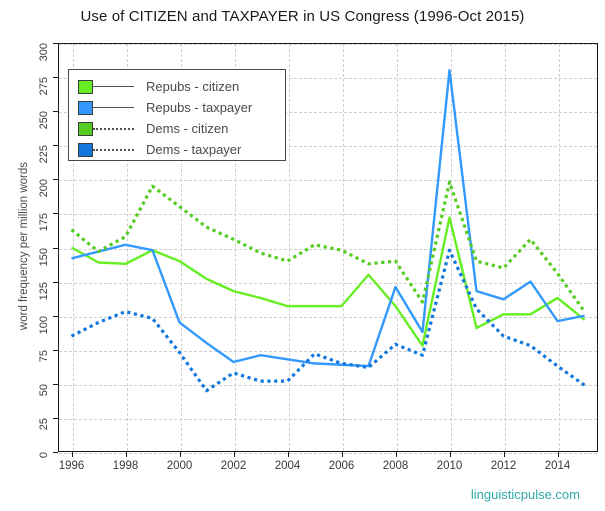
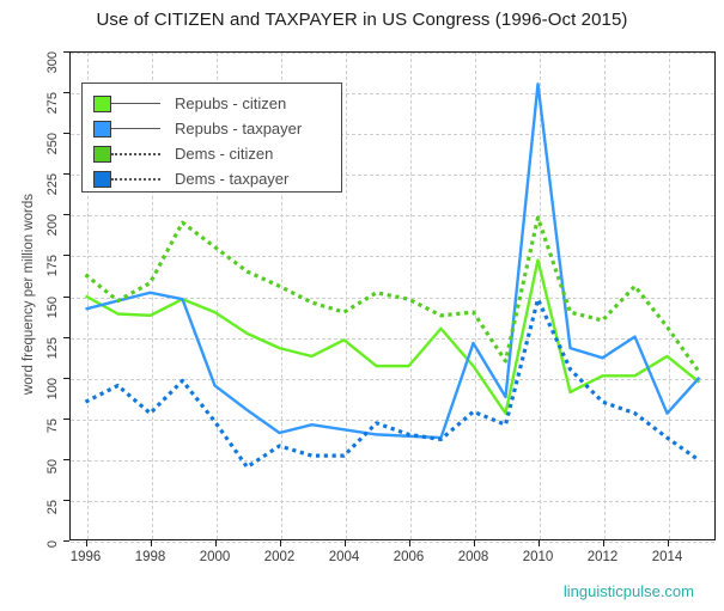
Dems - taxpayer/1998: 103 -> 78
Repubs - citizen/2004: 107 -> 123
Repubs - taxpayer/2014: 96 -> 78
